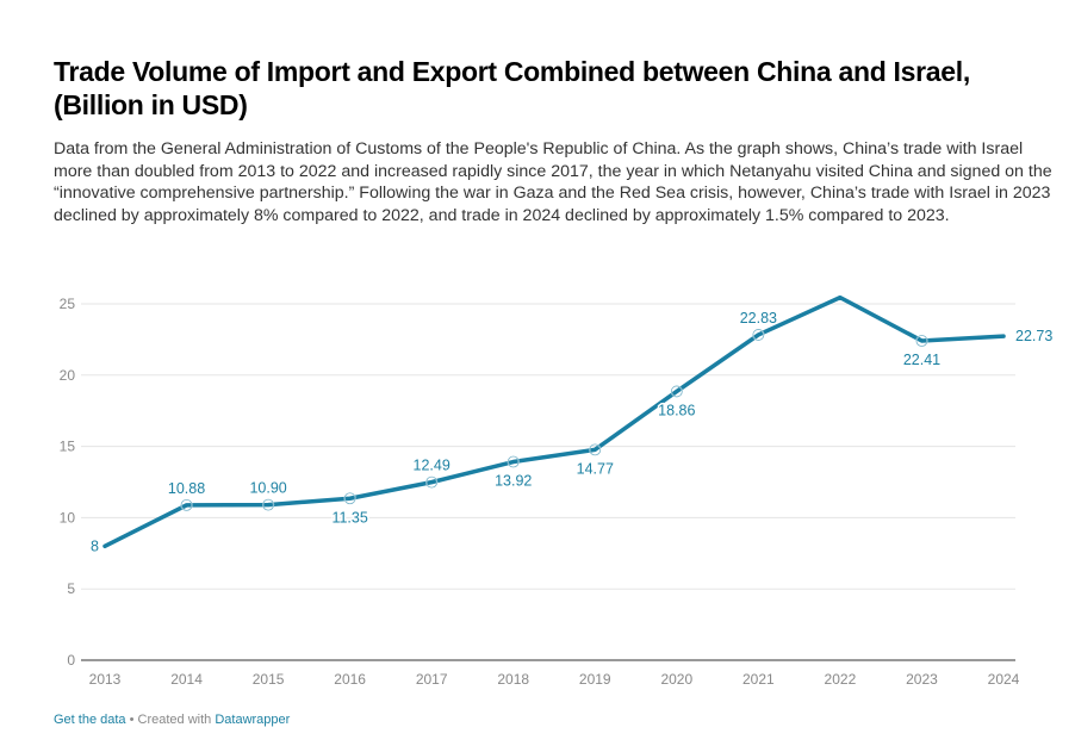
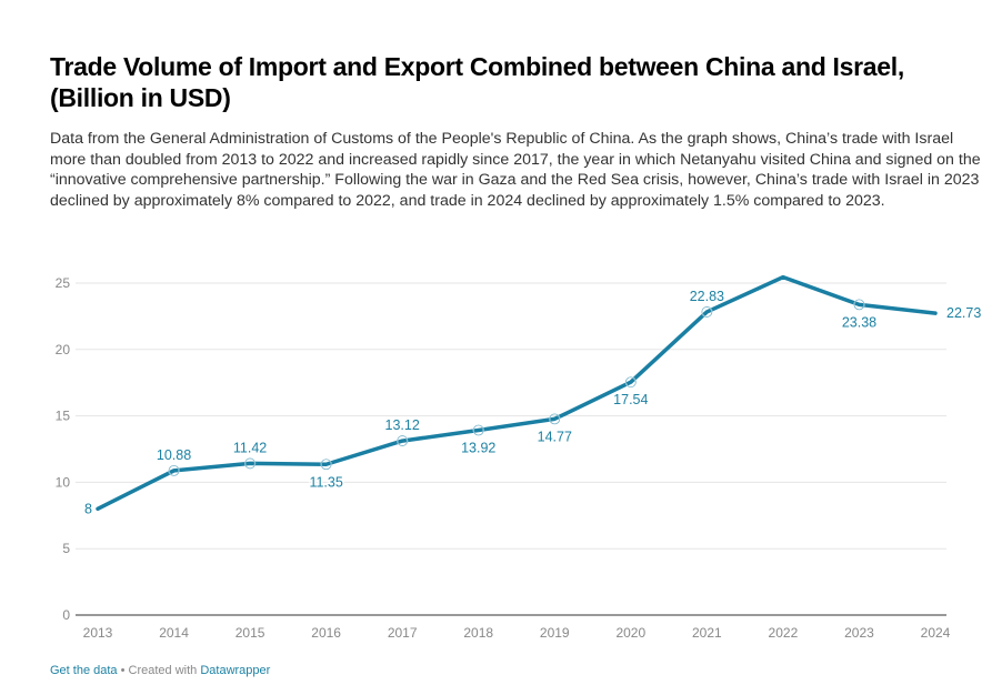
2015: 10.90 -> 11.42
2017: 12.49 -> 13.12
2020: 18.86 -> 17.54
2023: 22.41 -> 23.38
